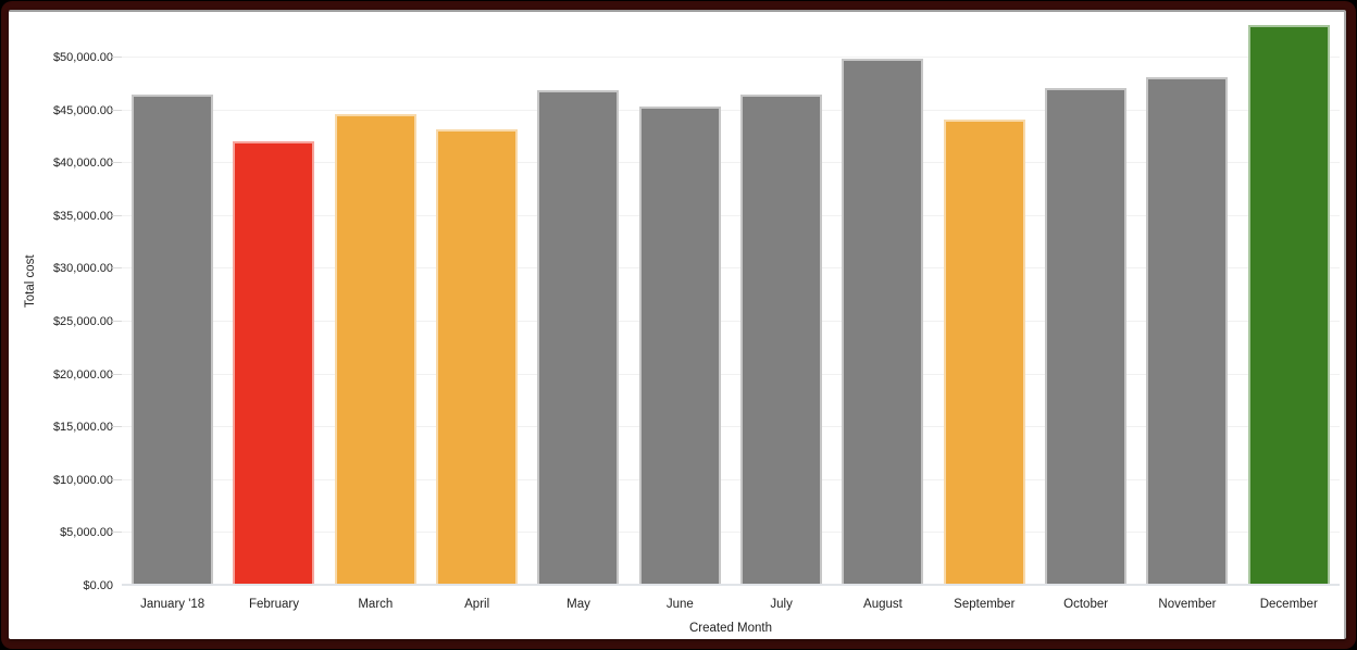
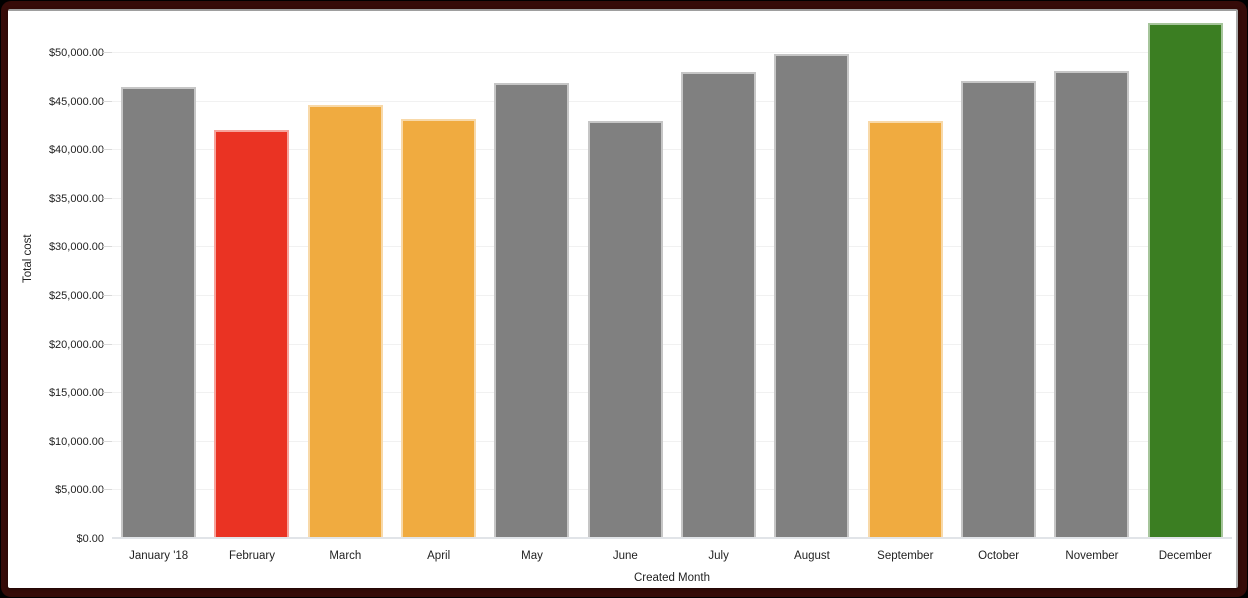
June: $45000 -> $43000
July: $46000 -> $48000
September: $44000 -> $43000
